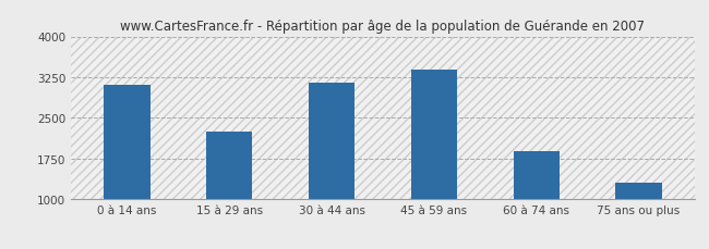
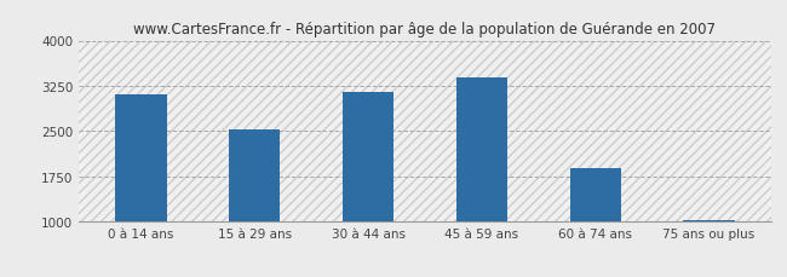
15 à 29 ans: 2250 -> 2530
75 ans ou plus: 1300 -> 1030
